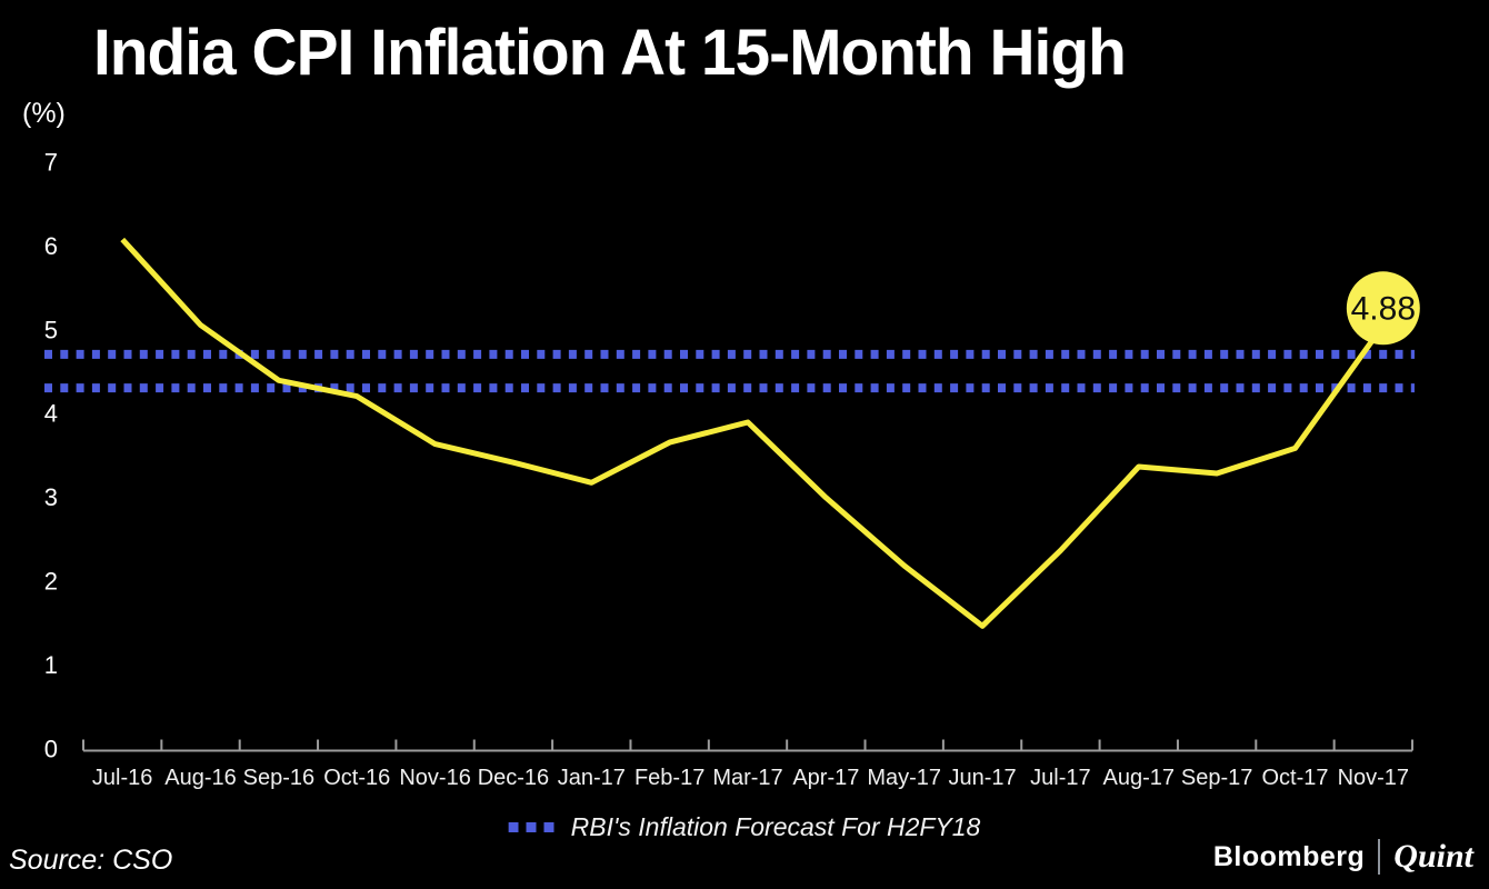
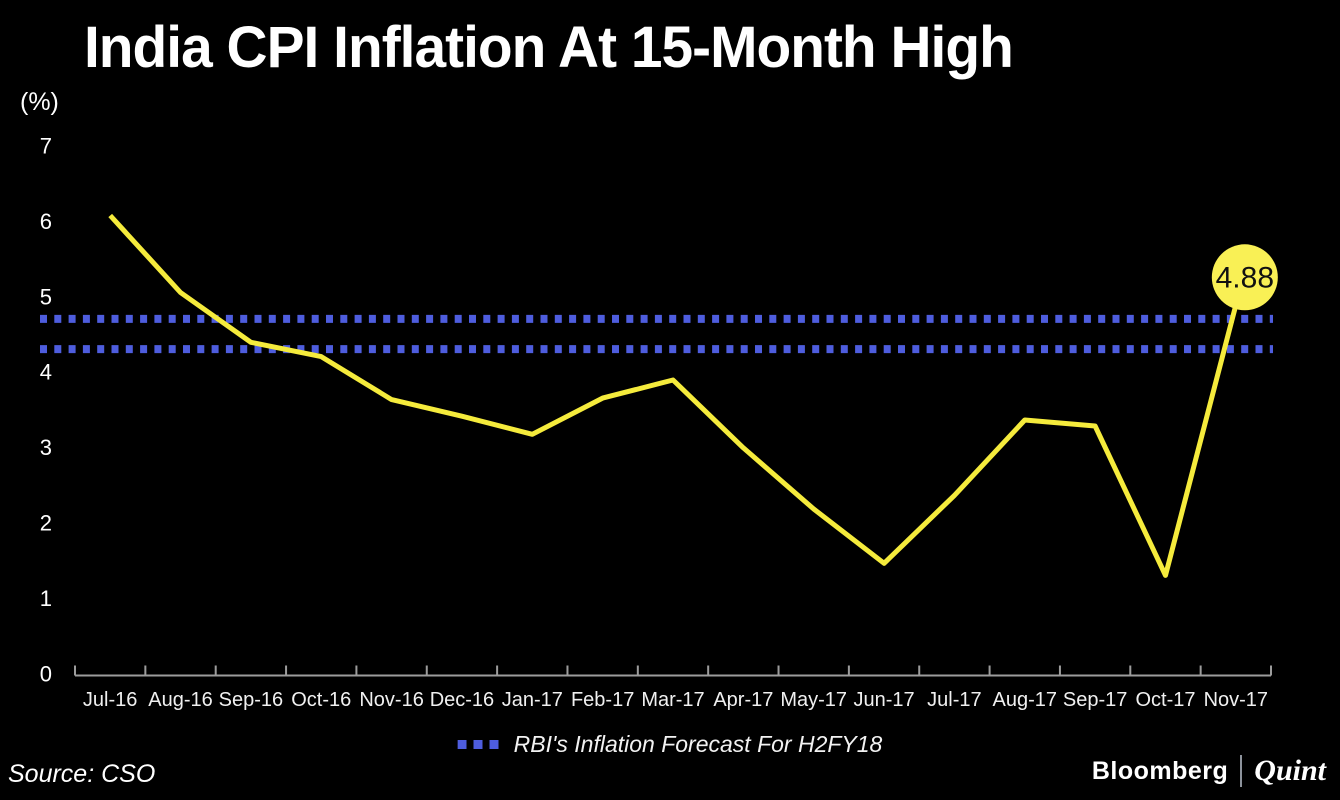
Oct-17: 3.6 -> 1.3
